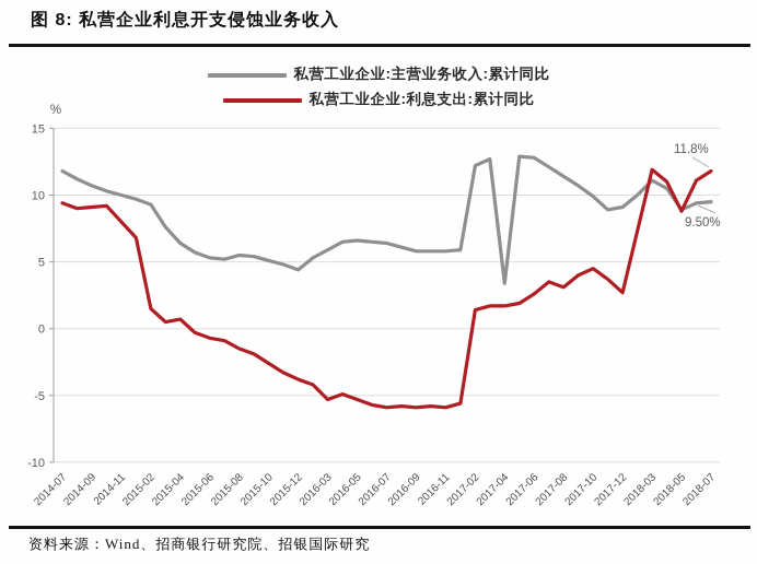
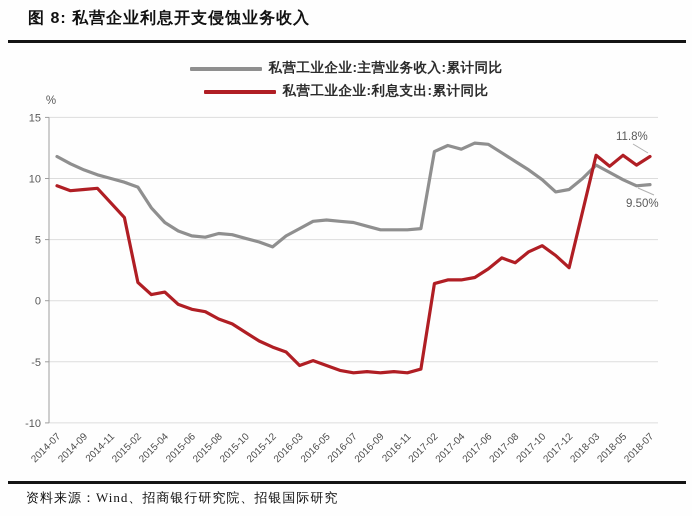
私营工业企业:主营业务收入:累计同比/2017-04: 3.4 -> 12.4
私营工业企业:主营业务收入:累计同比/2018-05: 8.9 -> 9.9
私营工业企业:利息支出:累计同比/2018-05: 8.8 -> 11.9
